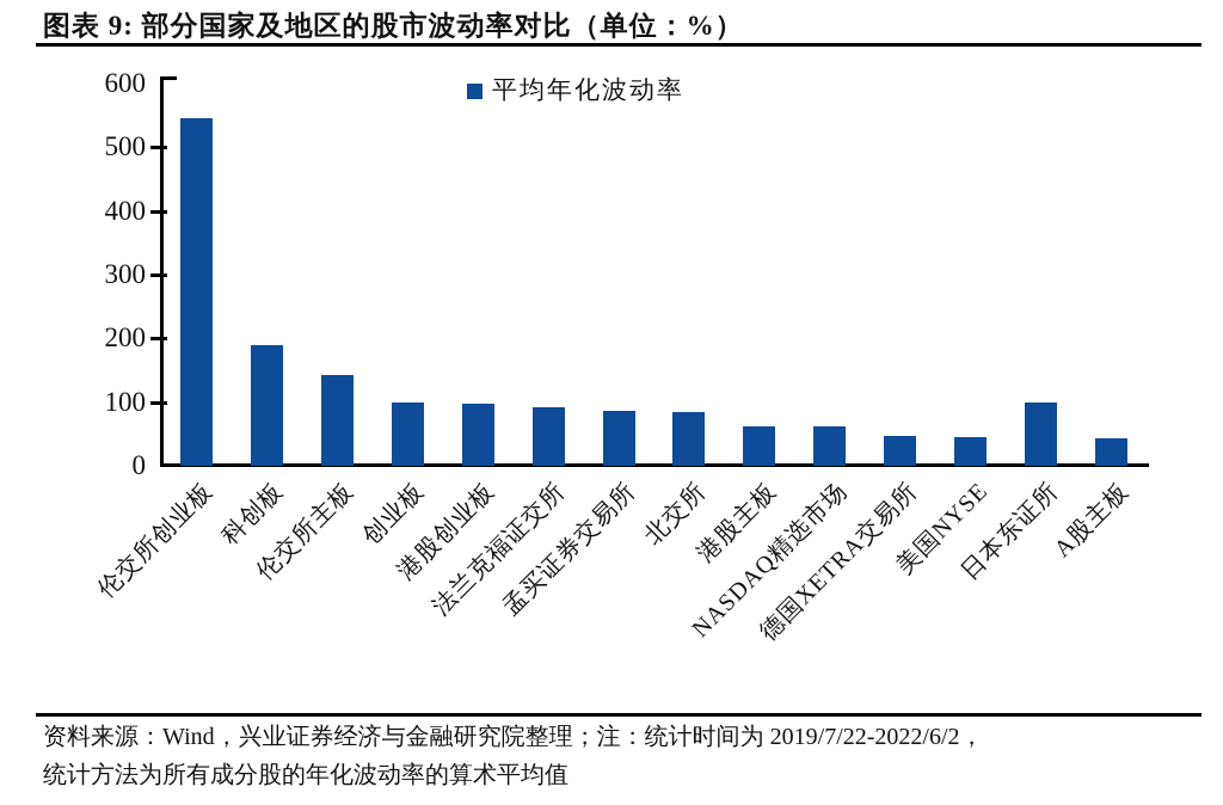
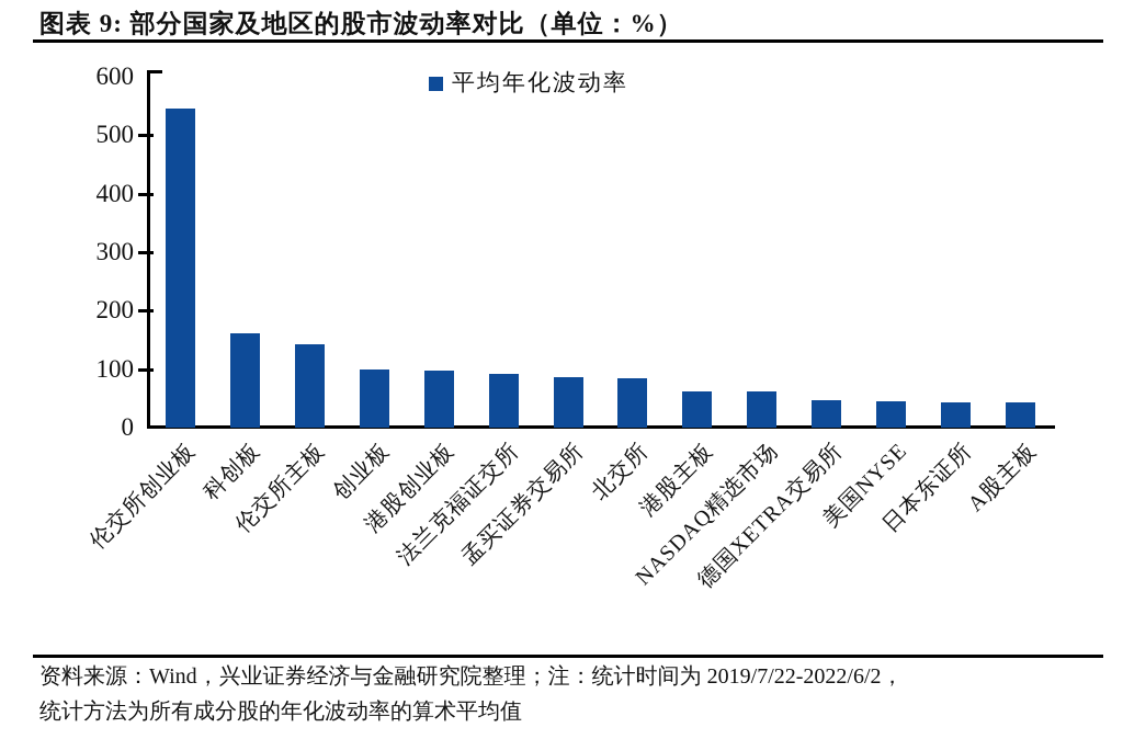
科创板: 190 -> 160
日本东证所: 100 -> 40
